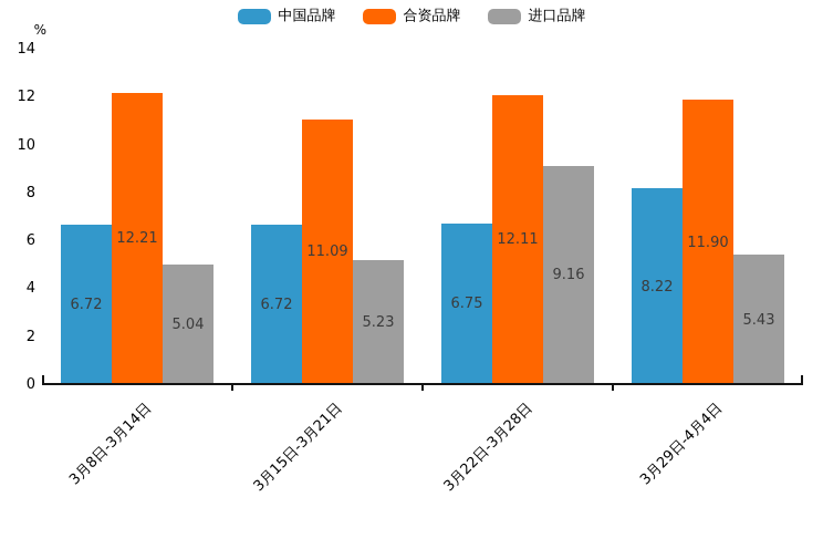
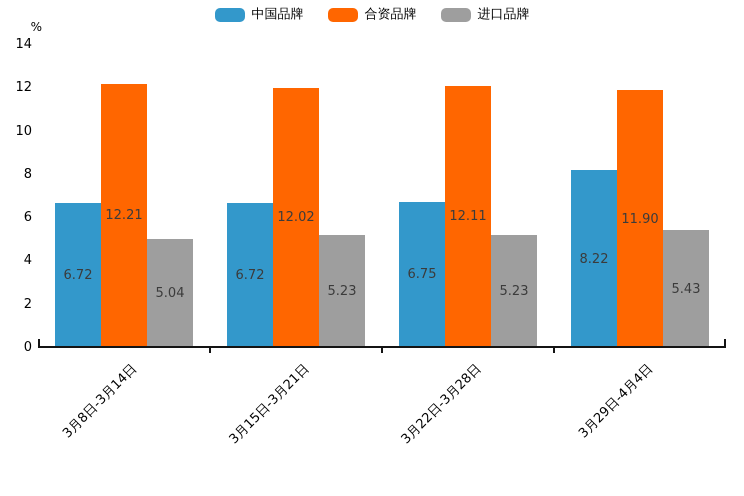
合资品牌/3月15日-3月21日: 11.09 -> 12.02
进口品牌/3月22日-3月28日: 9.16 -> 5.23
